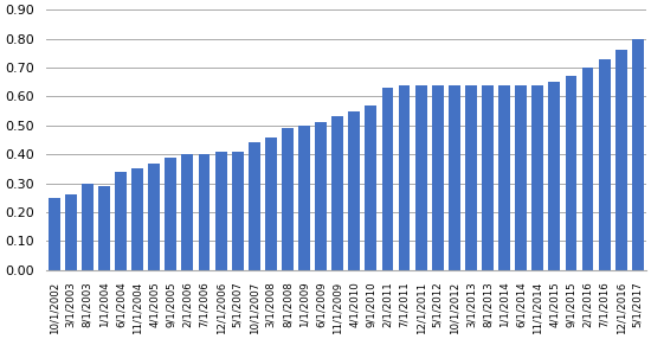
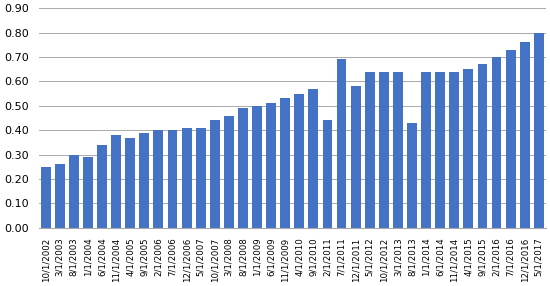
11/1/2004: 0.35 -> 0.38
2/1/2011: 0.63 -> 0.44
7/1/2011: 0.64 -> 0.69
12/1/2011: 0.64 -> 0.58
8/1/2013: 0.64 -> 0.43
